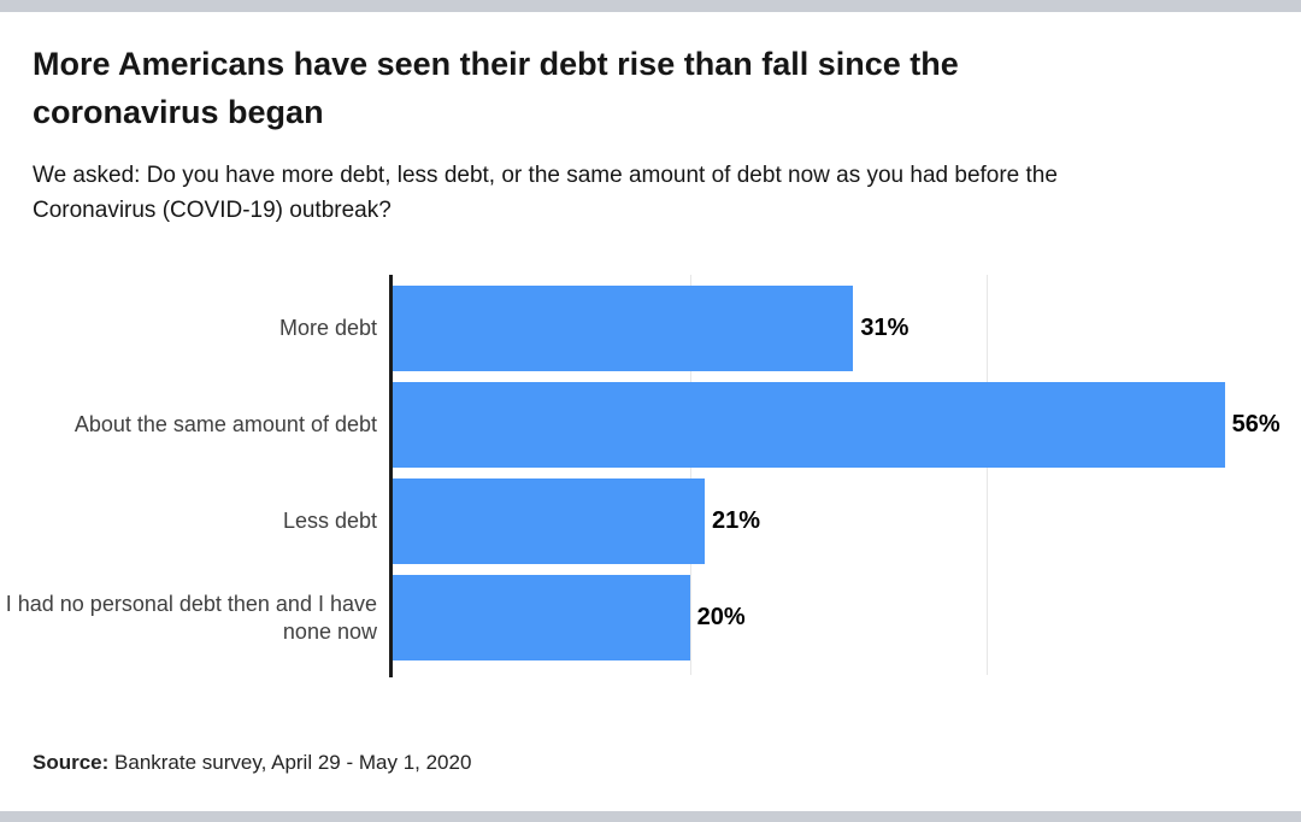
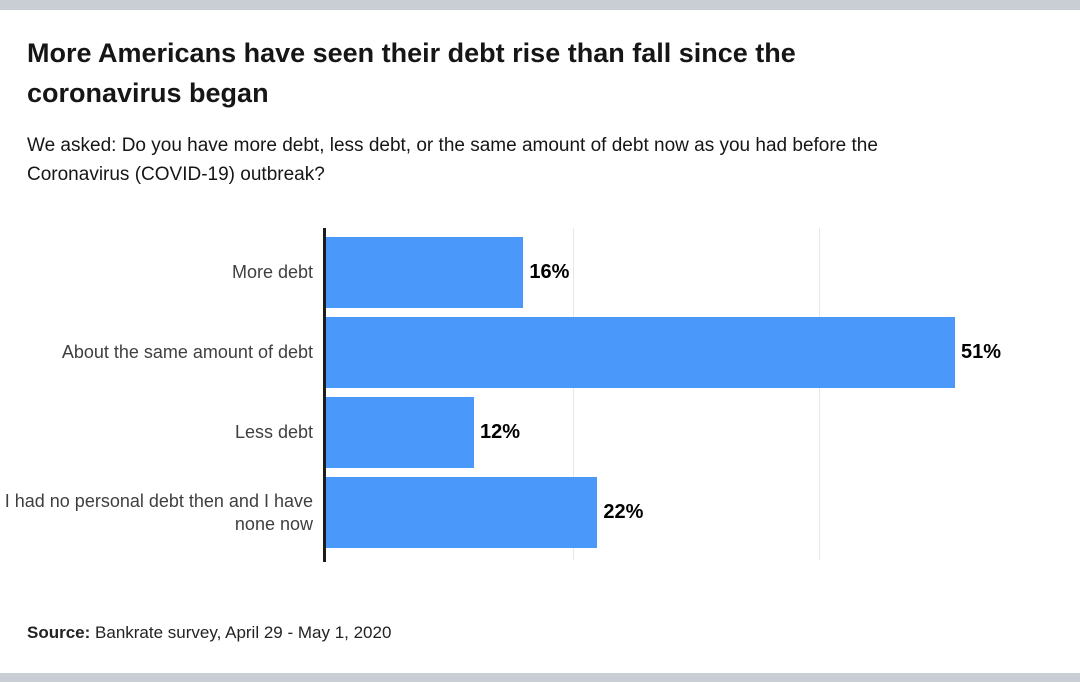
More debt: 31% -> 16%
About the same amount of debt: 56% -> 51%
Less debt: 21% -> 12%
I had no personal debt then and I have none now: 20% -> 22%
